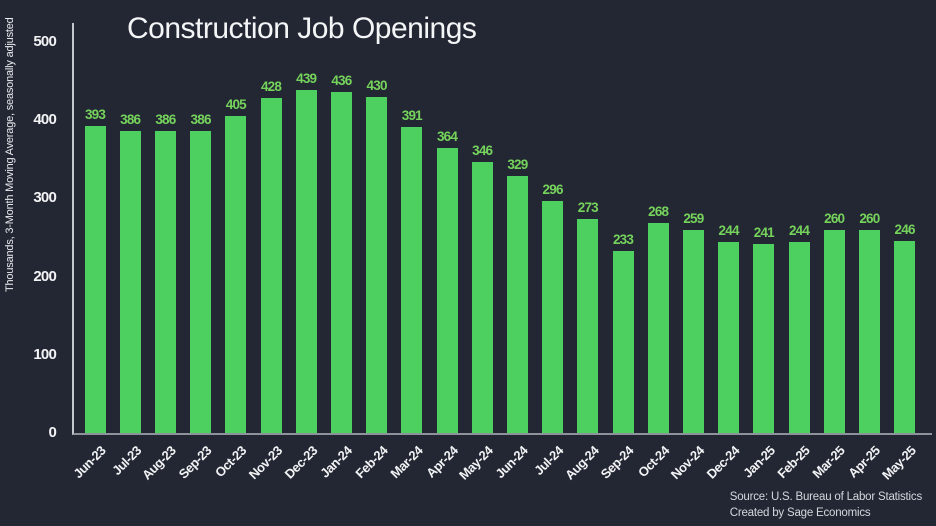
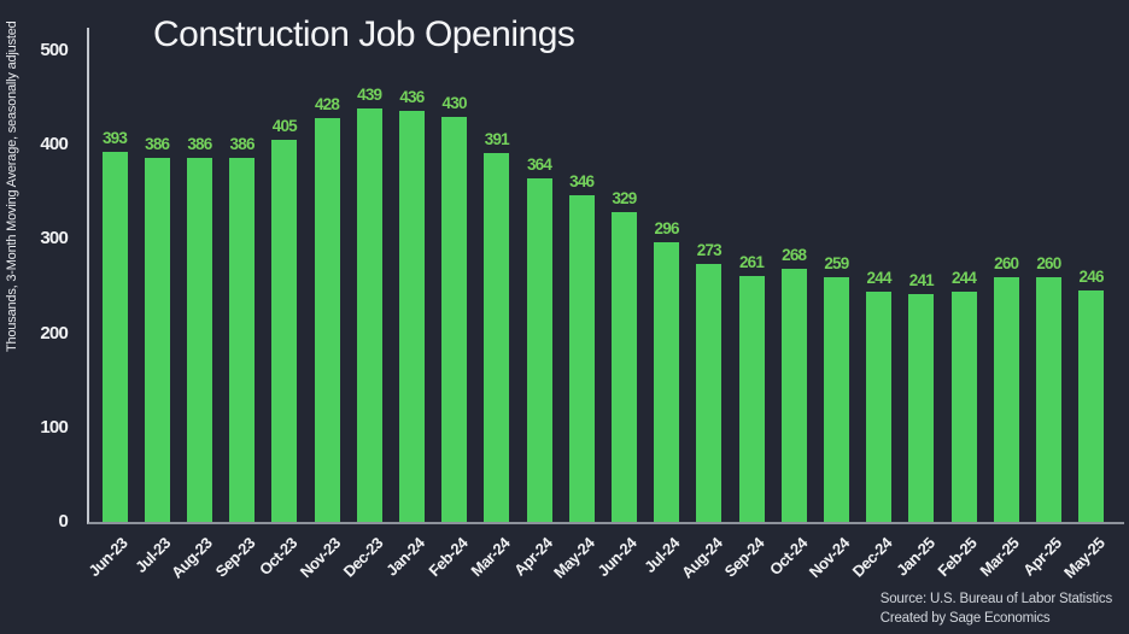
Sep-24: 233 -> 261
